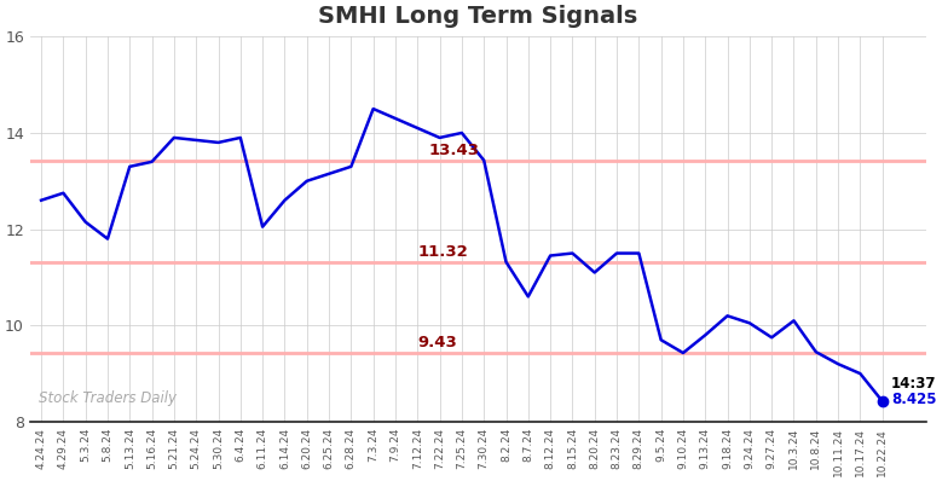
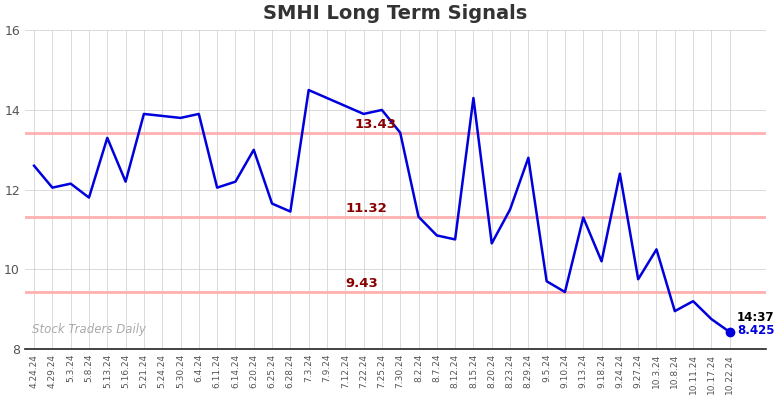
4.29.24: 12.75 -> 12.05
5.16.24: 13.40 -> 12.20
6.14.24: 12.60 -> 12.20
6.25.24: 13.15 -> 11.65
6.28.24: 13.30 -> 11.45
8.7.24: 10.60 -> 10.85
8.12.24: 11.45 -> 10.75
8.15.24: 11.50 -> 14.30
8.20.24: 11.10 -> 10.65
8.29.24: 11.50 -> 12.80
9.13.24: 9.80 -> 11.30
9.24.24: 10.05 -> 12.40
10.3.24: 10.10 -> 10.50
10.8.24: 9.45 -> 8.95
10.17.24: 9.00 -> 8.75
